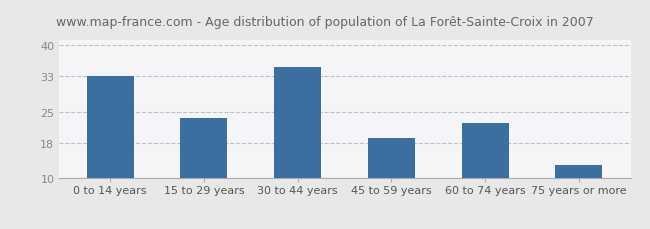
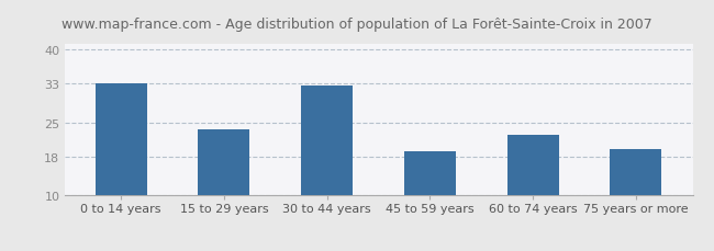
30 to 44 years: 35.0 -> 32.5
75 years or more: 13.0 -> 19.5
